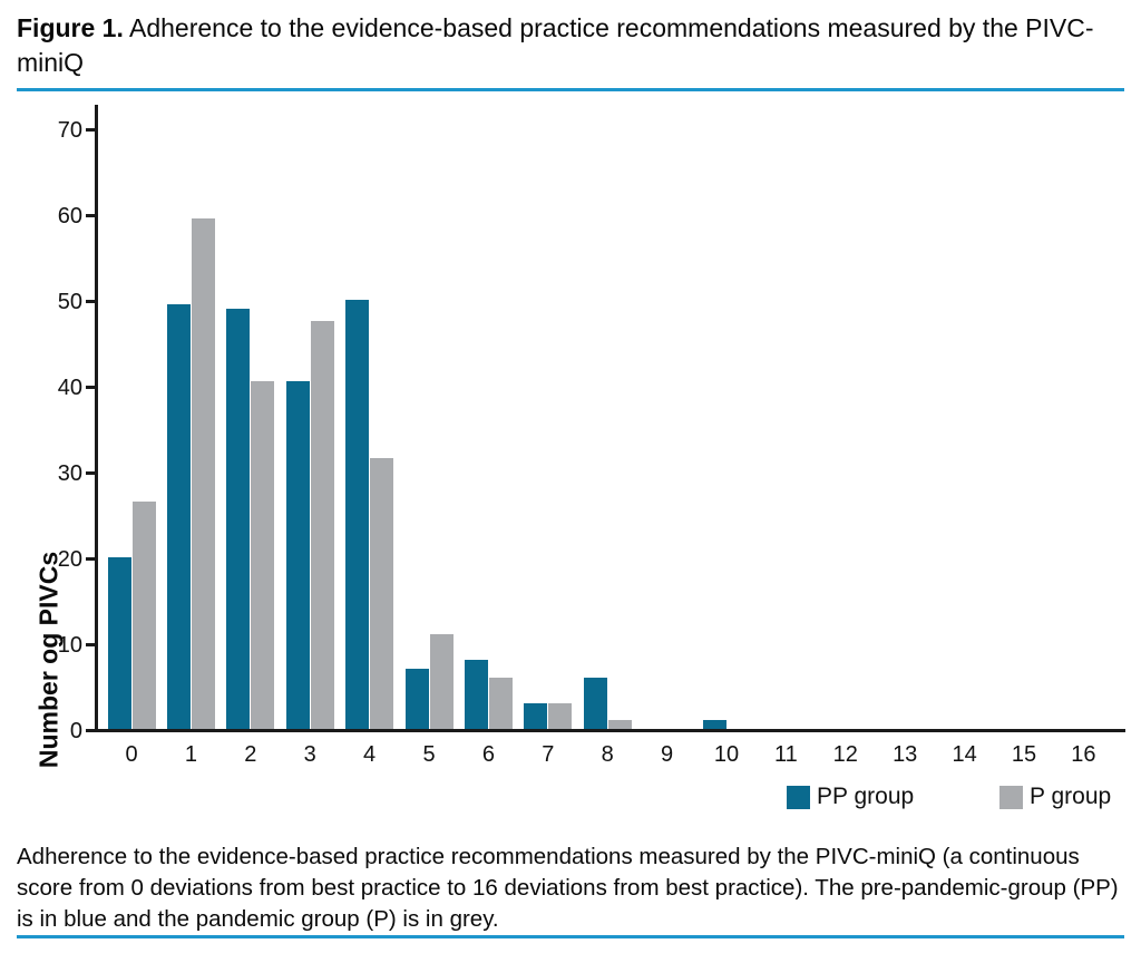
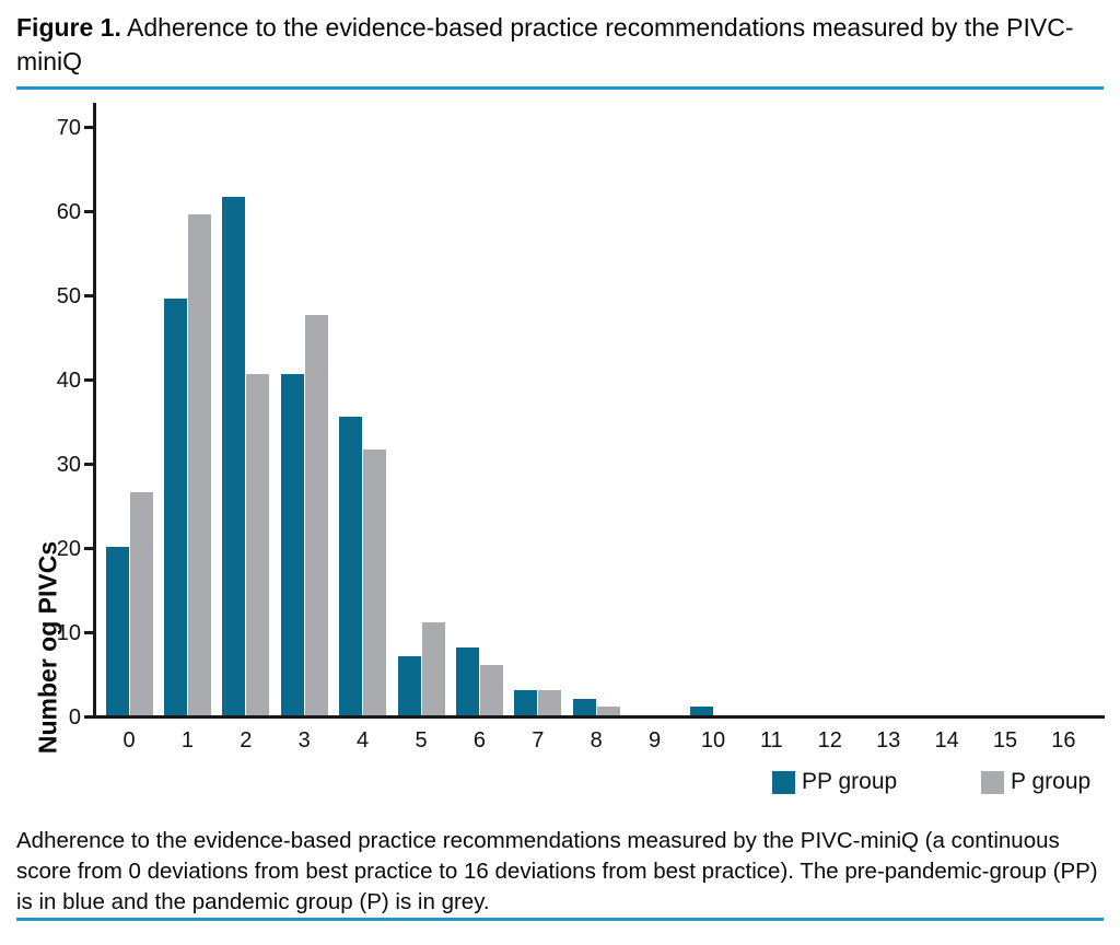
PP group/2: 49 -> 62
PP group/4: 50 -> 36
PP group/8: 6 -> 2
